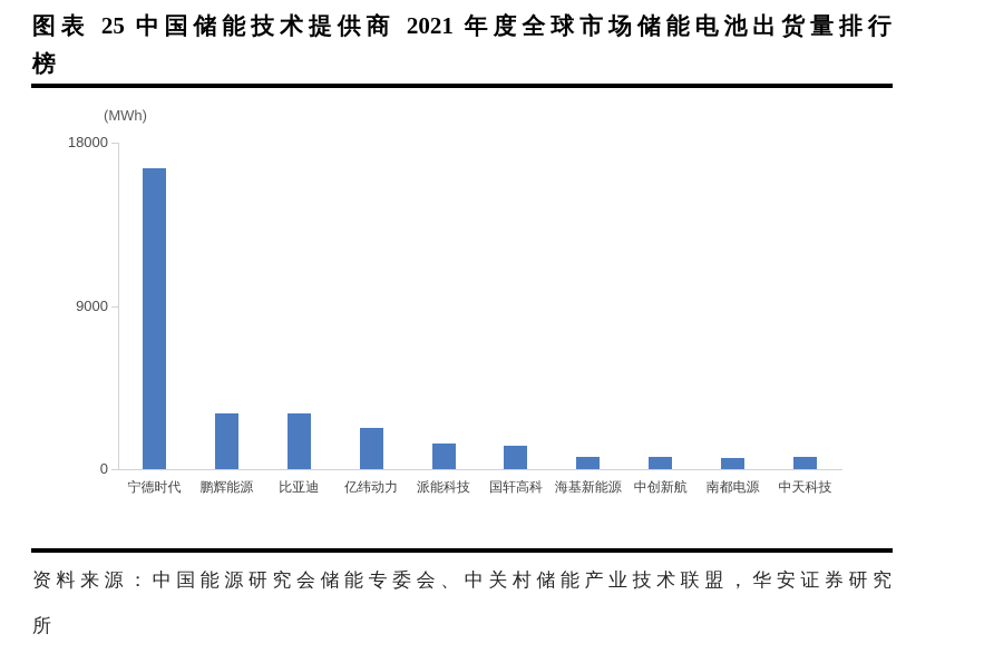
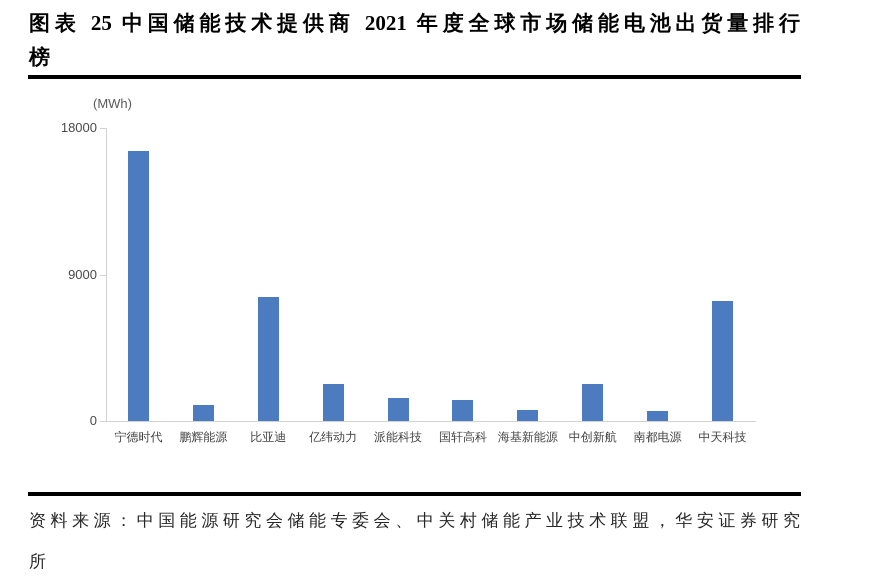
鹏辉能源: 3100 -> 1000
比亚迪: 3000 -> 7600
中创新航: 700 -> 2300
中天科技: 700 -> 7400
